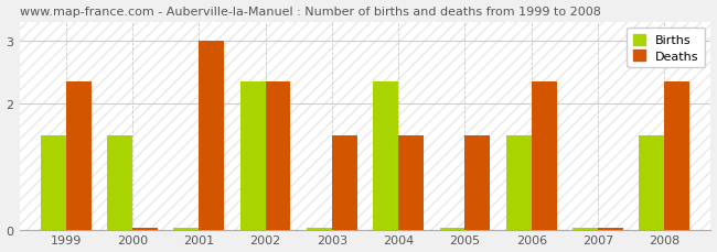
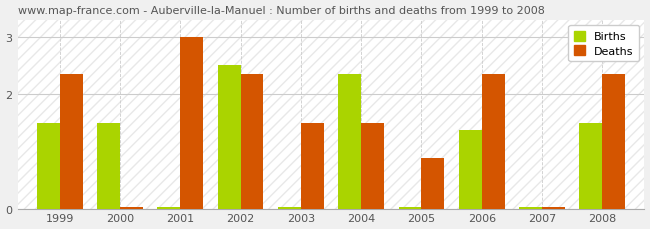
Births/2002: 2.35 -> 2.50
Deaths/2005: 1.50 -> 0.88
Births/2006: 1.50 -> 1.38
